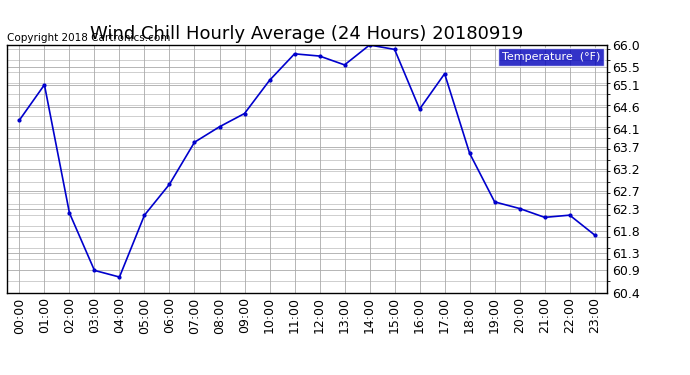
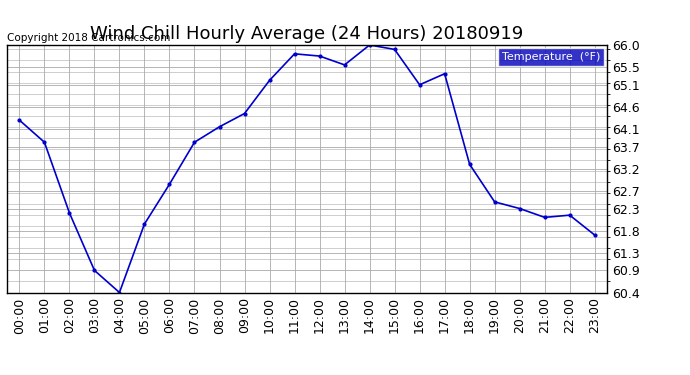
01:00: 65.10 -> 63.80
04:00: 60.75 -> 60.40
05:00: 62.15 -> 61.95
16:00: 64.55 -> 65.10
18:00: 63.55 -> 63.30
